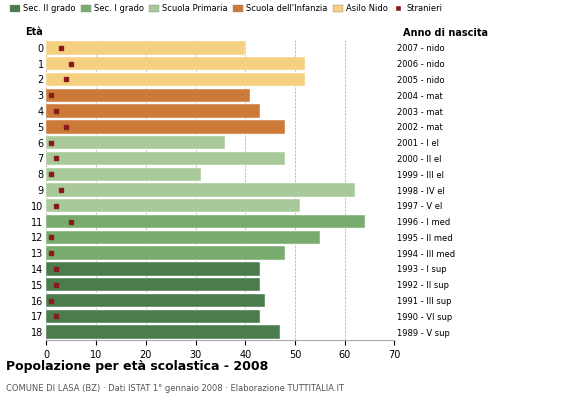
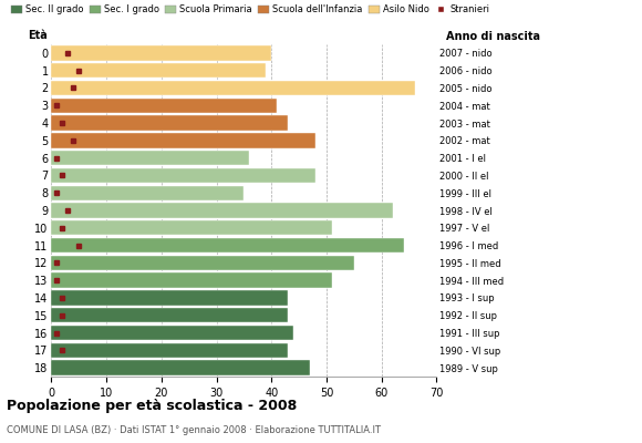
1: 52 -> 39
2: 52 -> 66
8: 31 -> 35
13: 48 -> 51
